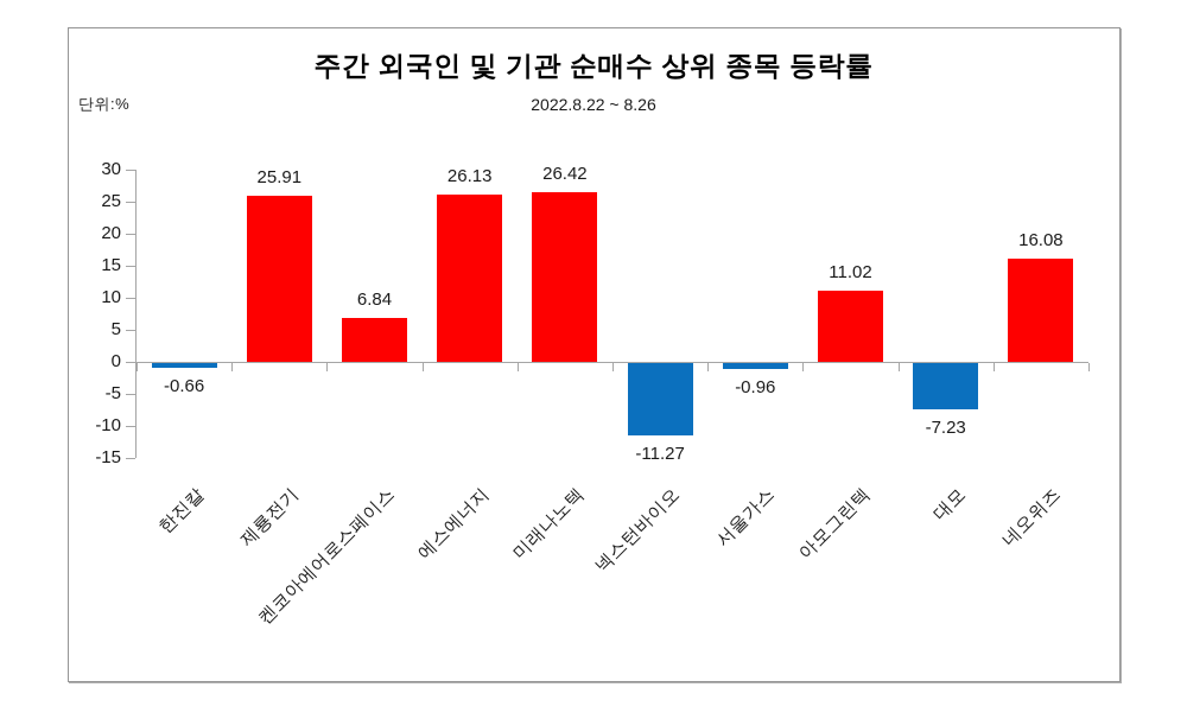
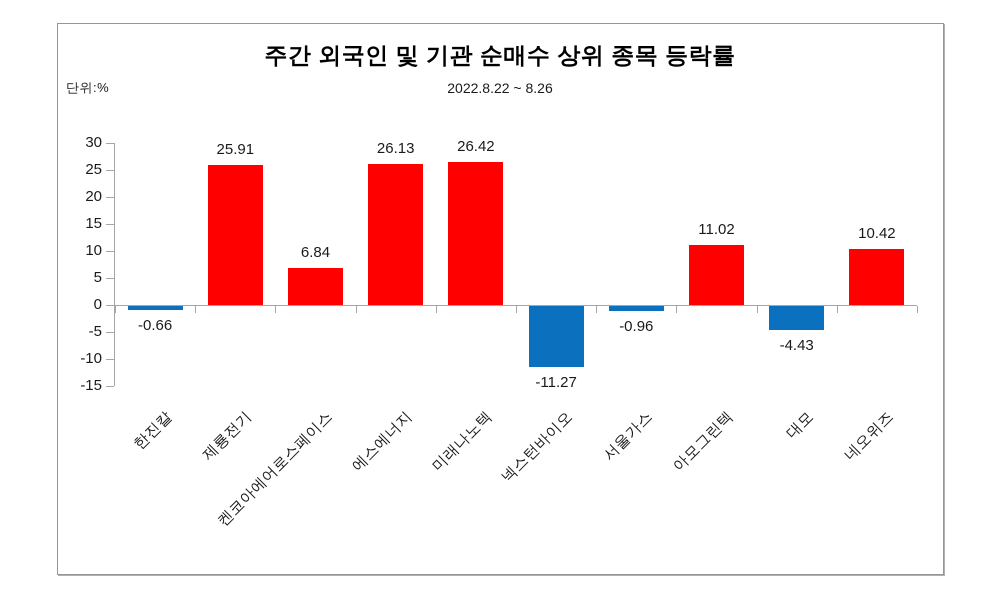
대모: -7.23 -> -4.43
네오위즈: 16.08 -> 10.42
